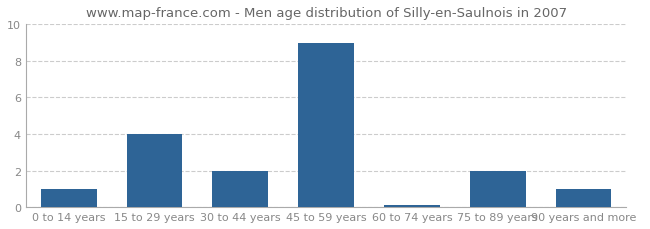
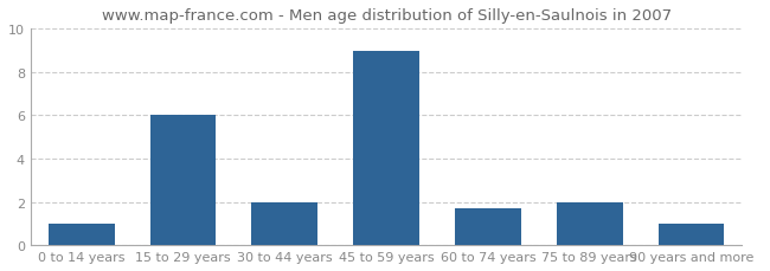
15 to 29 years: 4.0 -> 6.0
60 to 74 years: 0.1 -> 1.7
